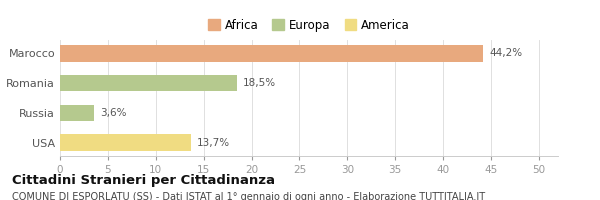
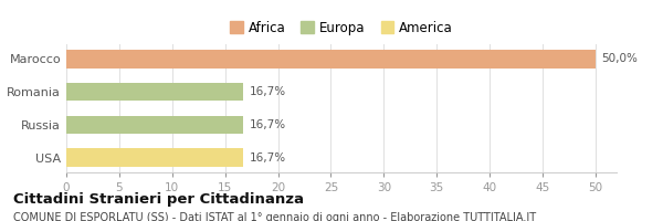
Marocco: 44,2% -> 50,0%
Romania: 18,5% -> 16,7%
Russia: 3,6% -> 16,7%
USA: 13,7% -> 16,7%
